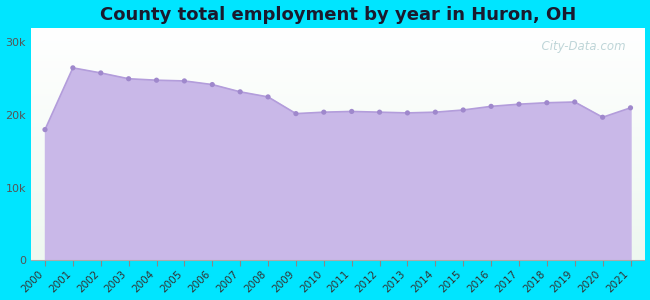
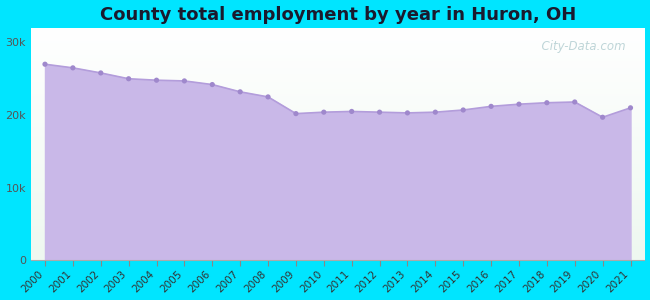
2000: 18.0k -> 27.0k
